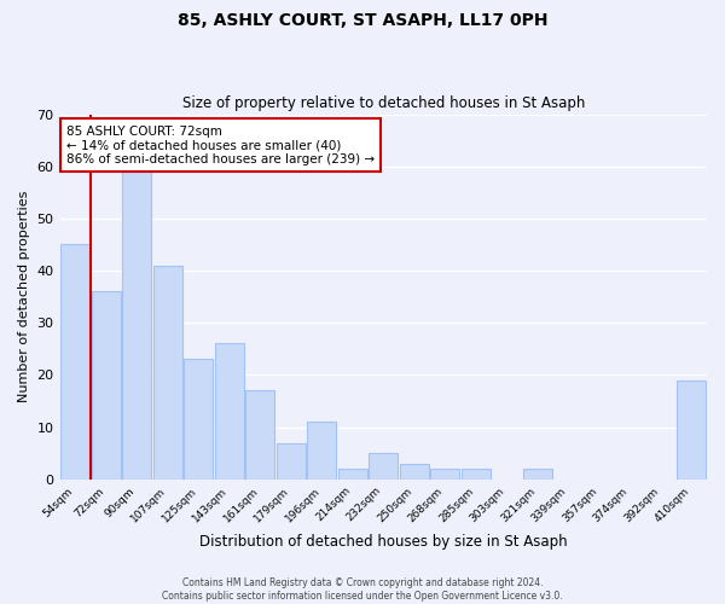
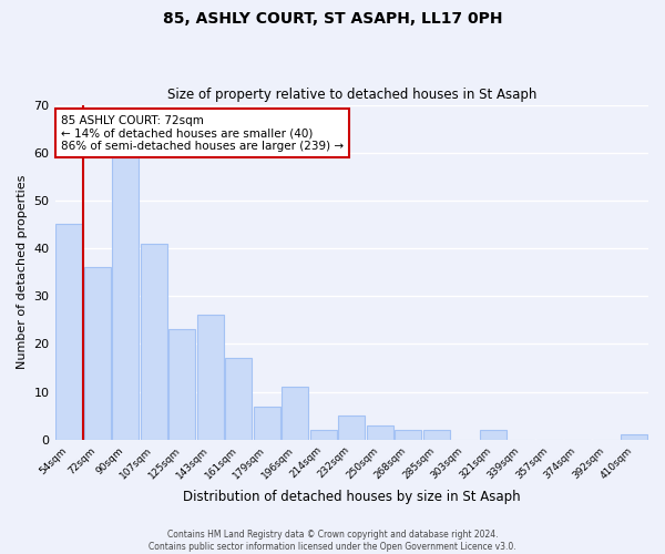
410sqm: 19 -> 1
